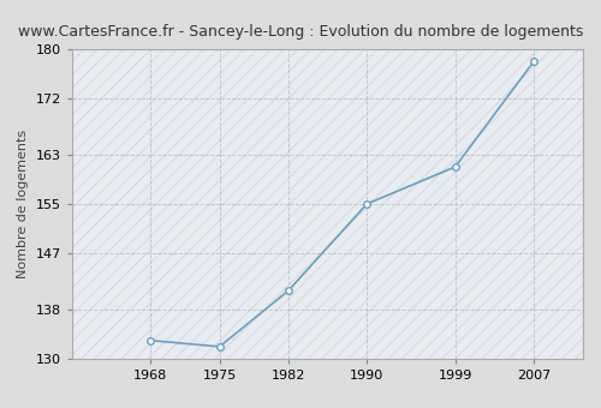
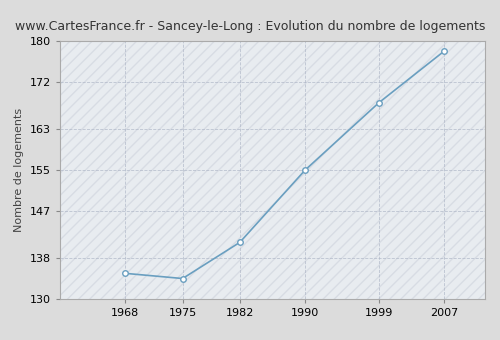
1968: 133 -> 135
1975: 132 -> 134
1999: 161 -> 168
